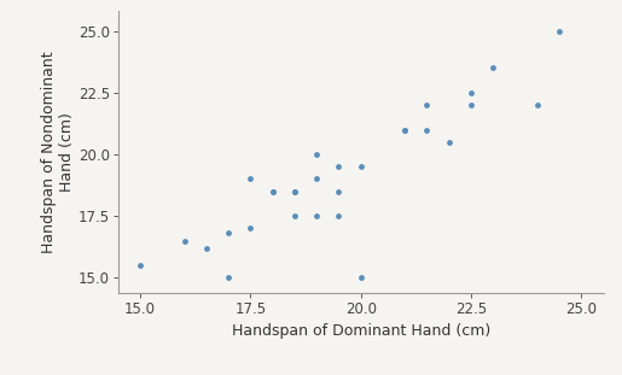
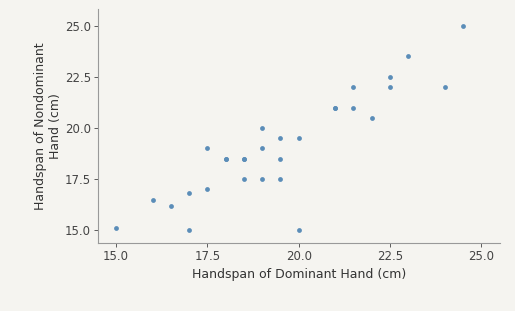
15.0: 15.5 -> 15.1
